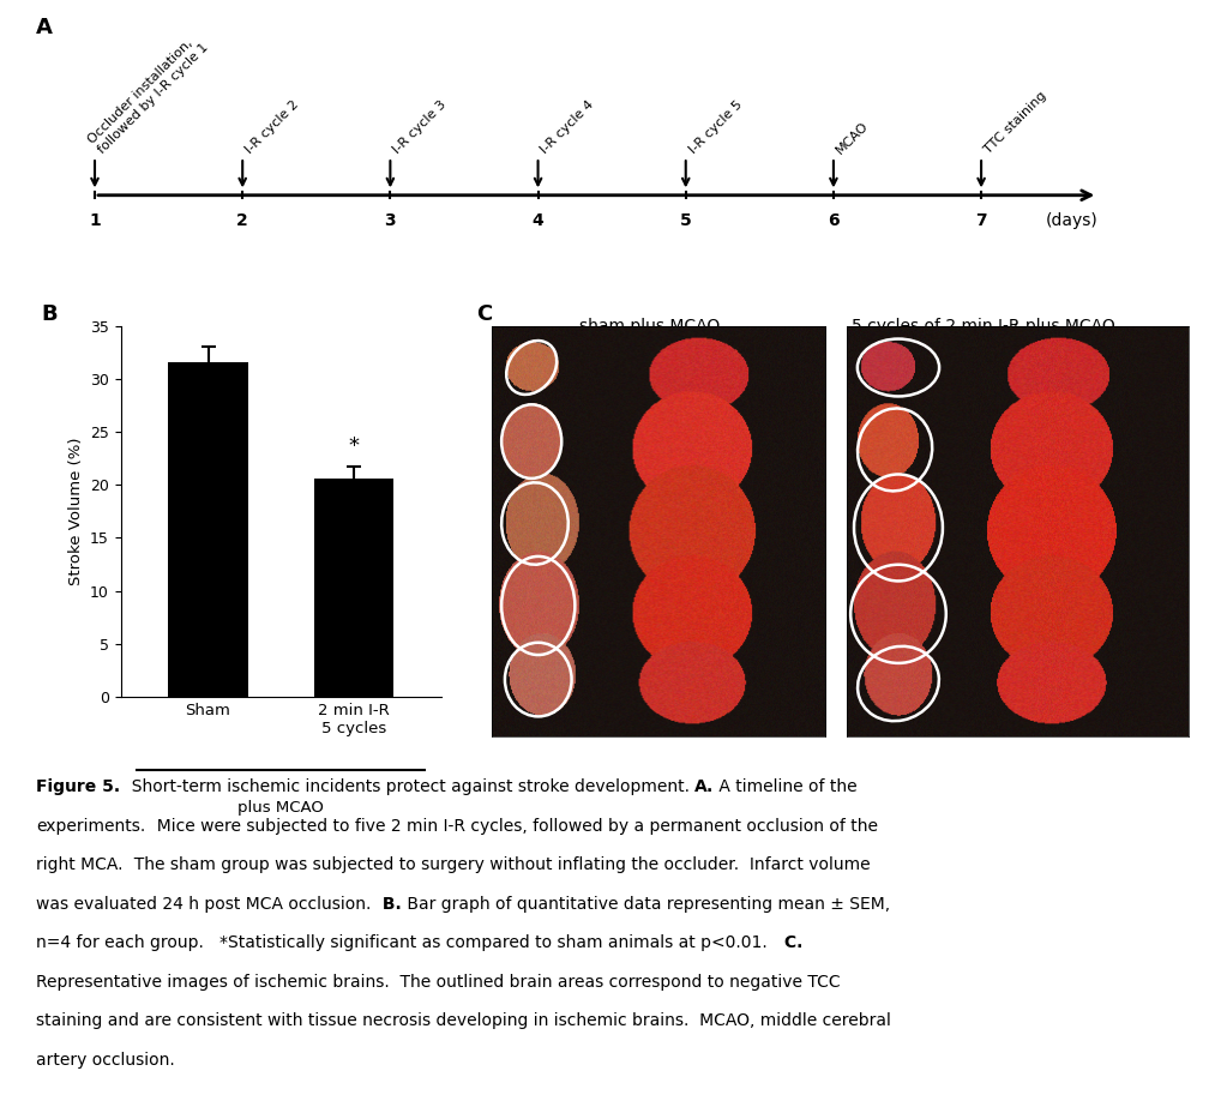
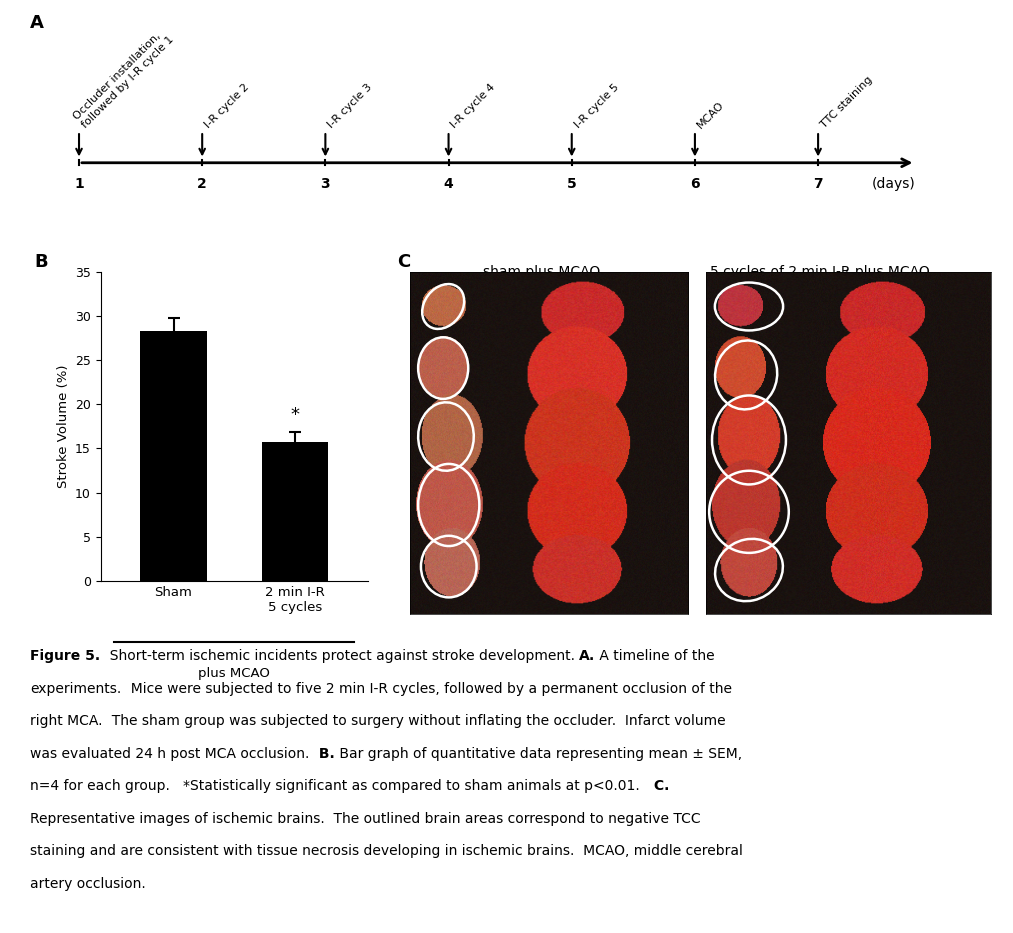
Sham: 31.6 -> 28.3
2 min I-R 5 cycles: 20.6 -> 15.7
